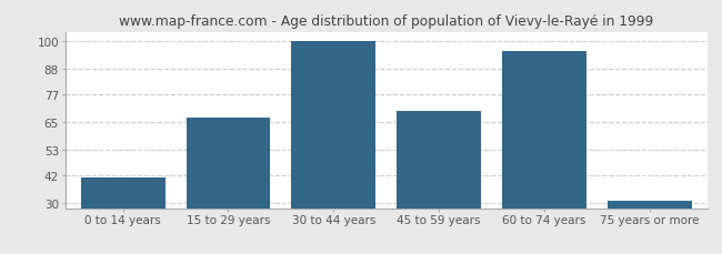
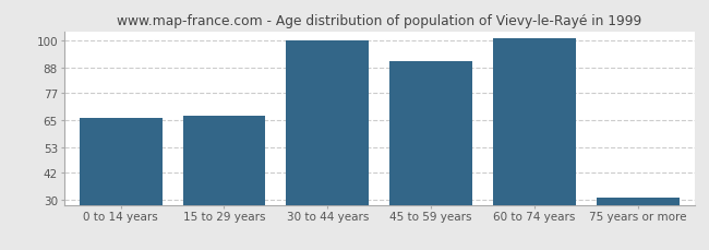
0 to 14 years: 41 -> 66
45 to 59 years: 70 -> 91
60 to 74 years: 96 -> 101
